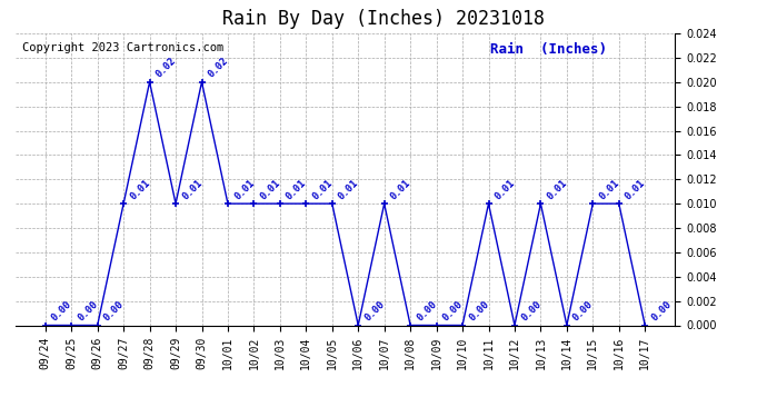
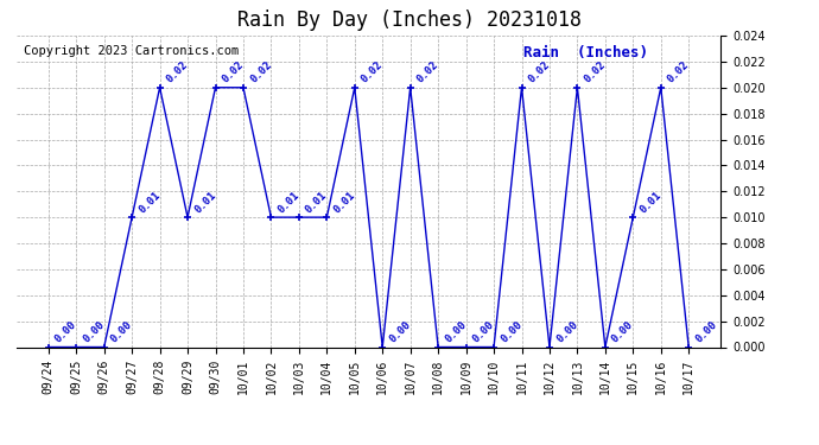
10/01: 0.01 -> 0.02
10/05: 0.01 -> 0.02
10/07: 0.01 -> 0.02
10/11: 0.01 -> 0.02
10/13: 0.01 -> 0.02
10/16: 0.01 -> 0.02
